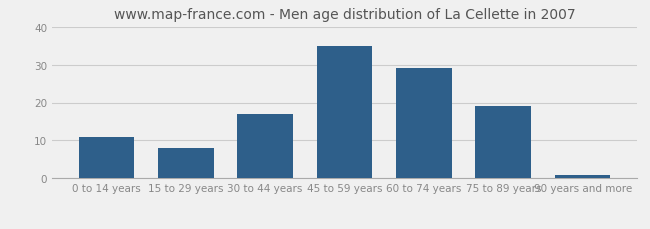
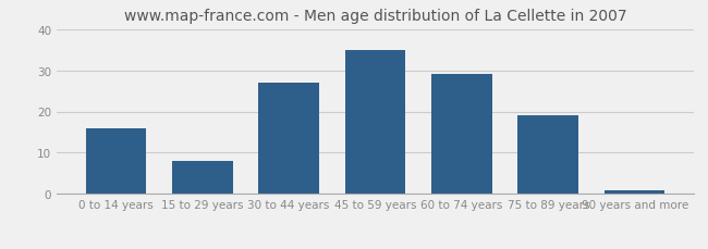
0 to 14 years: 11 -> 16
30 to 44 years: 17 -> 27
